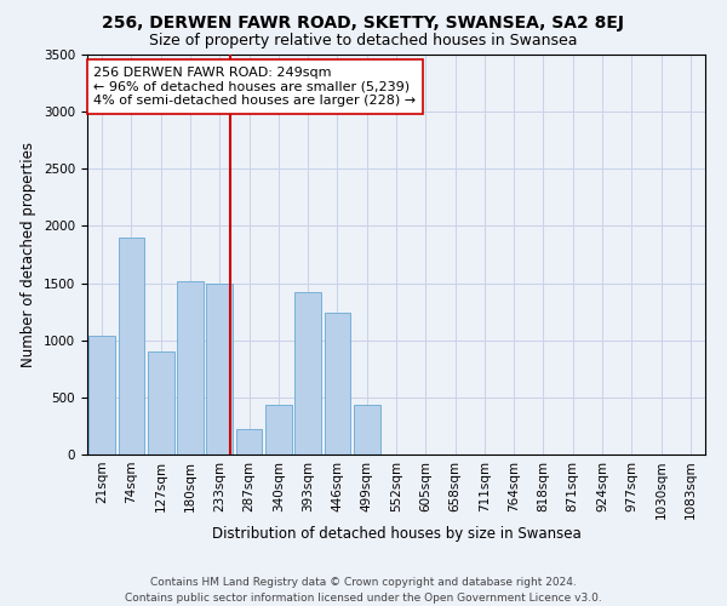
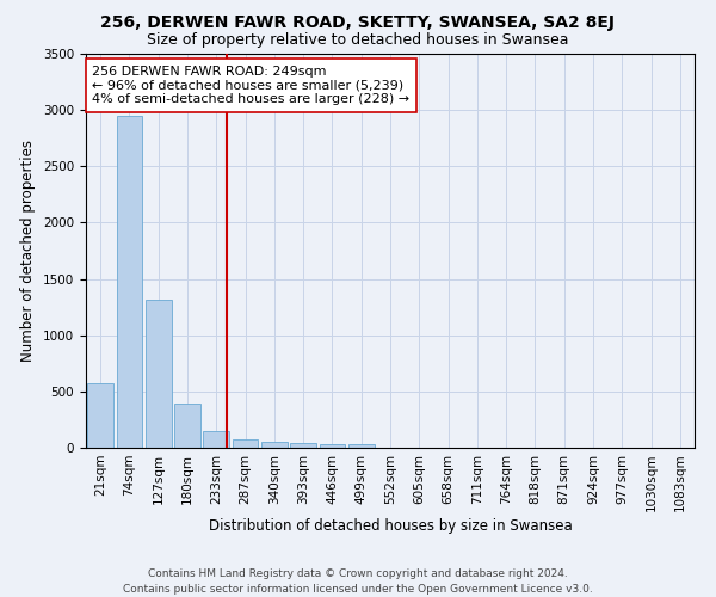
21sqm: 1040 -> 570
74sqm: 1900 -> 2950
127sqm: 900 -> 1310
180sqm: 1520 -> 390
233sqm: 1500 -> 140
287sqm: 220 -> 80
340sqm: 440 -> 60
393sqm: 1420 -> 40
446sqm: 1240 -> 40
499sqm: 440 -> 30
